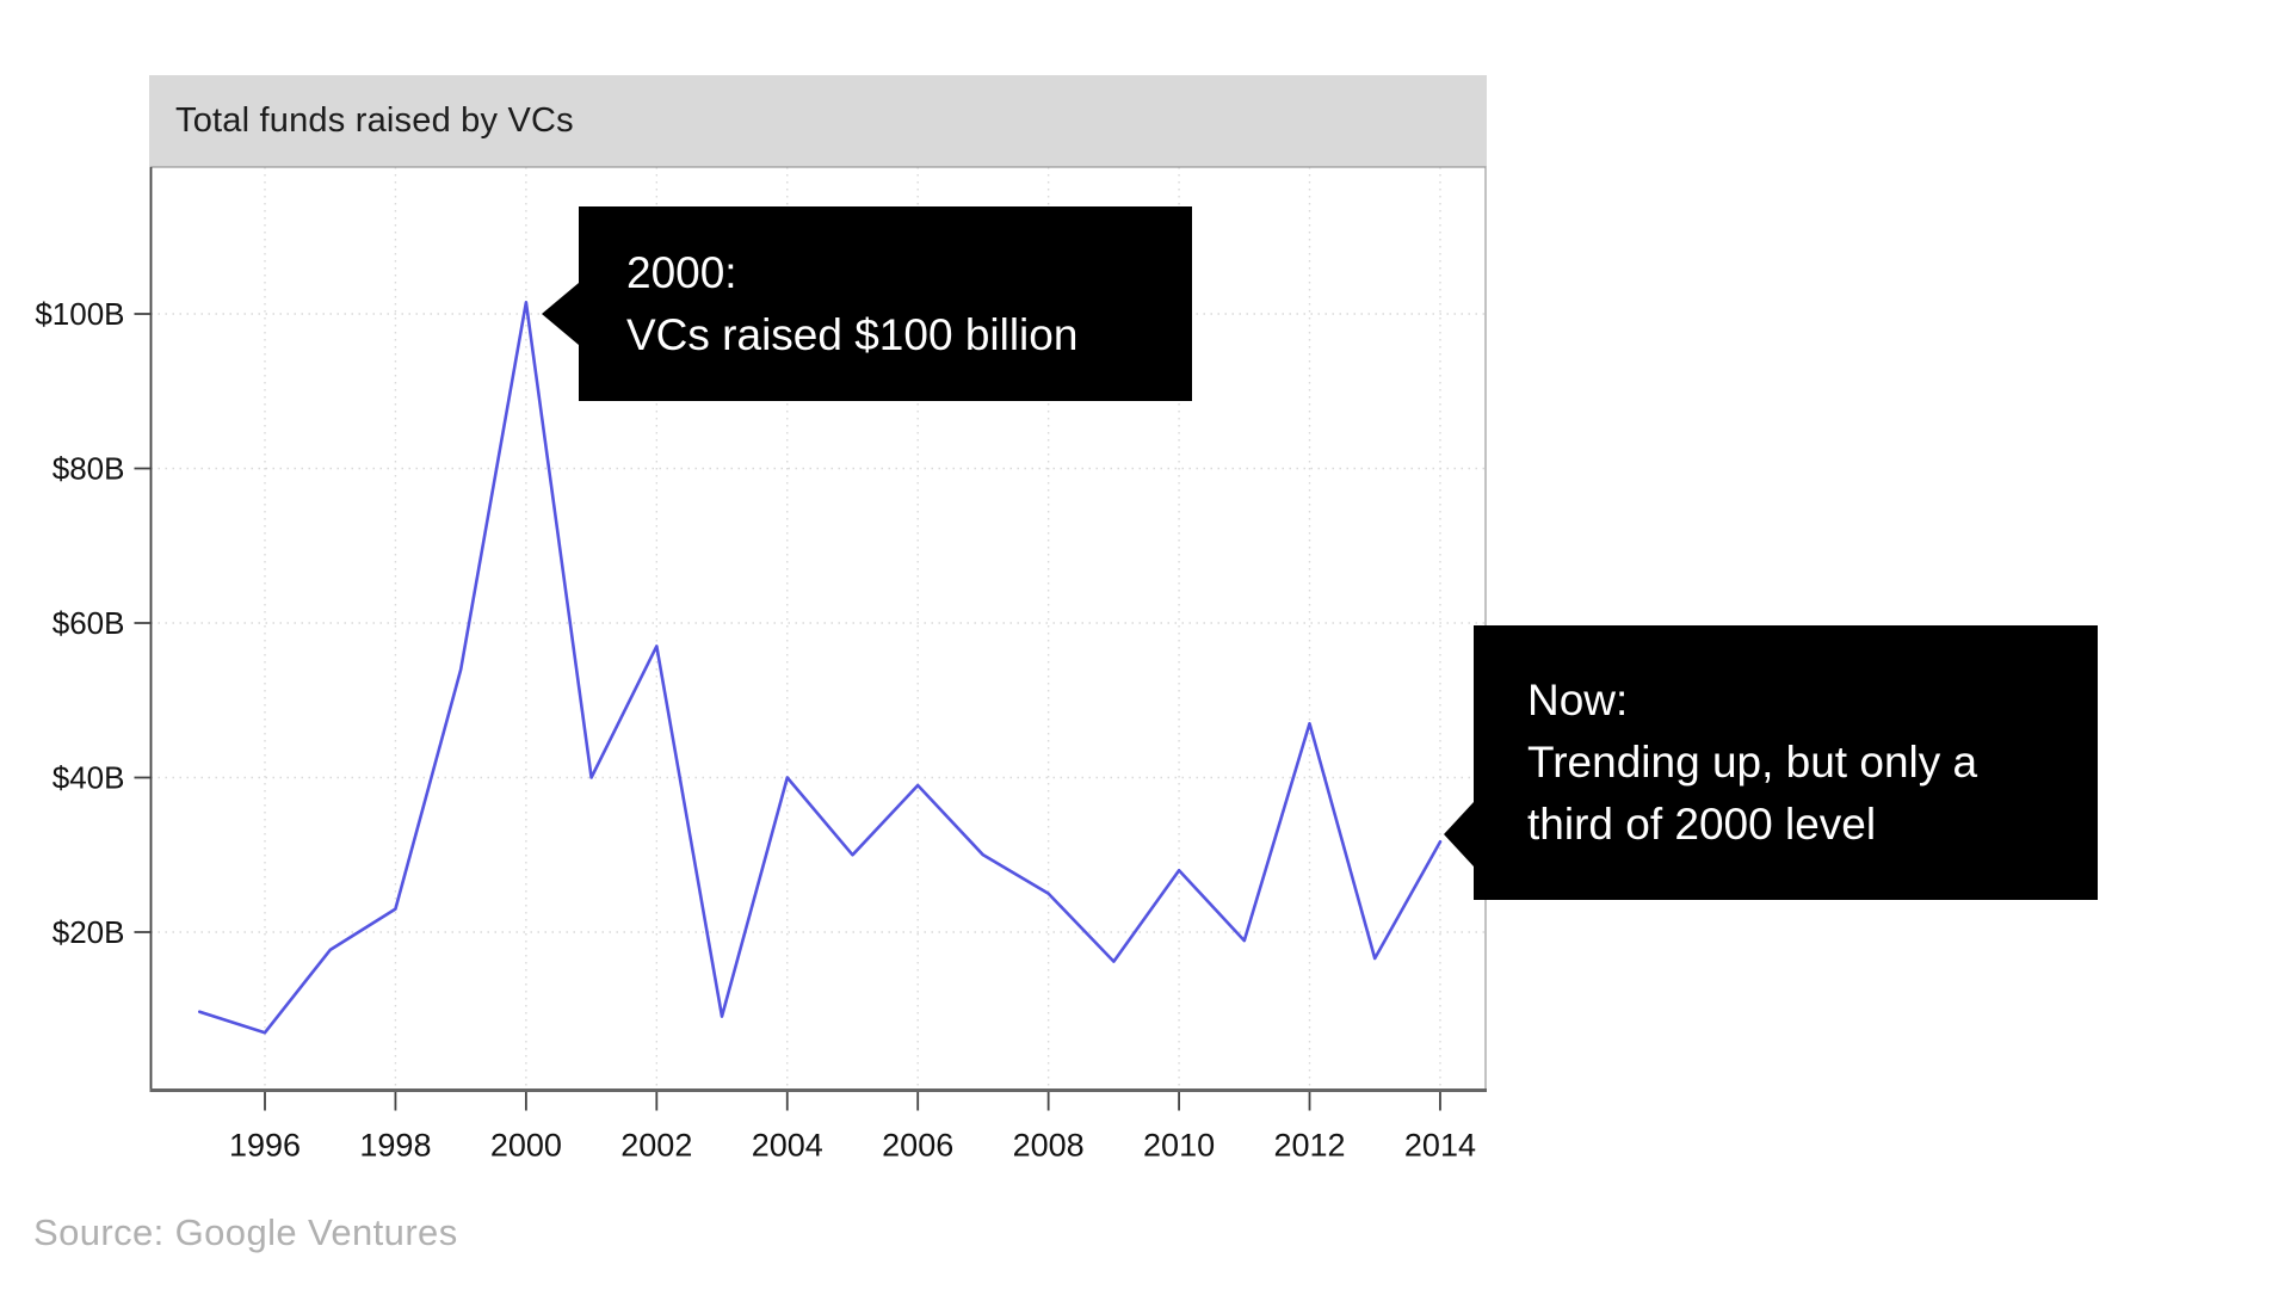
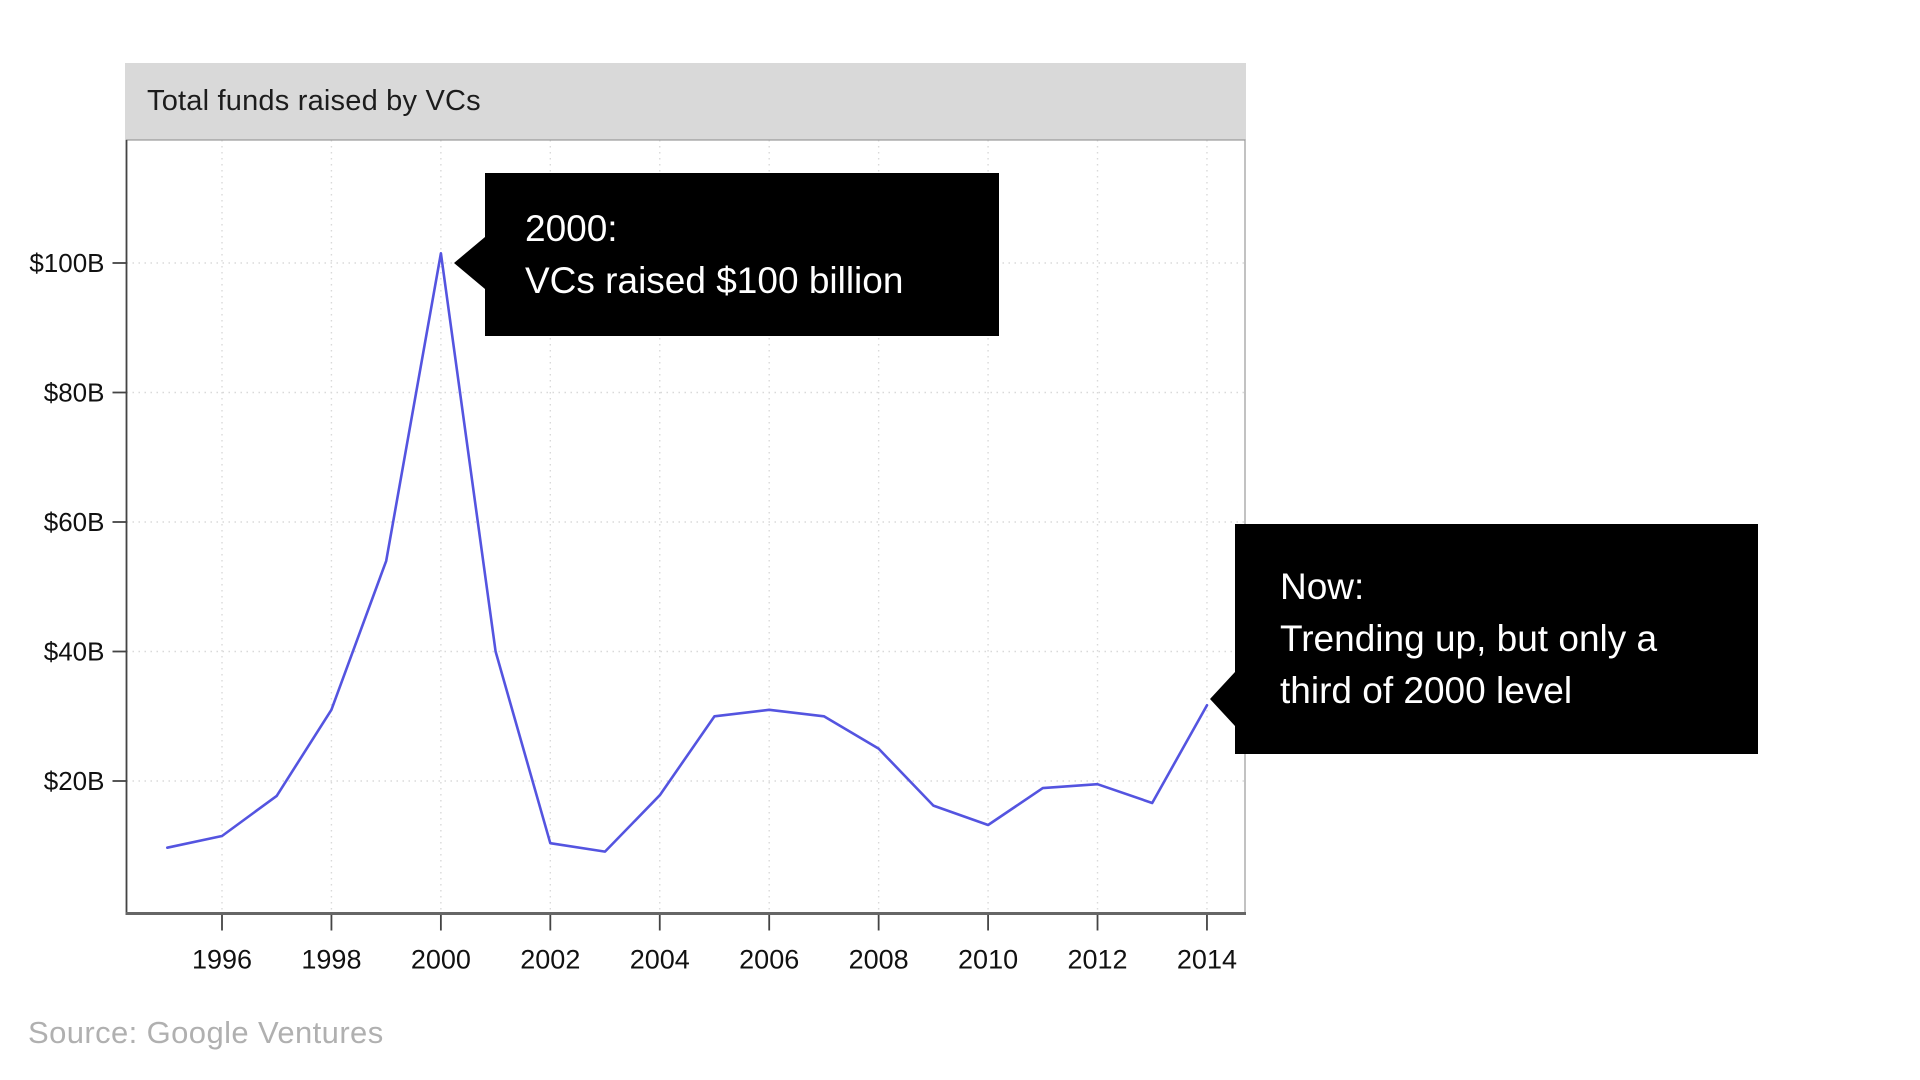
1996: $7B -> $12B
1998: $23B -> $31B
2002: $57B -> $10B
2004: $40B -> $18B
2006: $39B -> $31B
2010: $28B -> $13B
2012: $47B -> $20B
